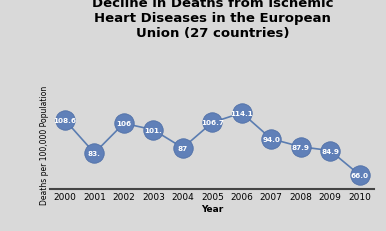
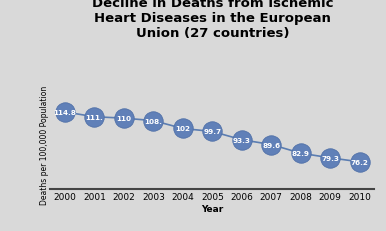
2000: 108.6 -> 114.8
2001: 83. -> 111.
2002: 106 -> 110
2003: 101. -> 108.
2004: 87 -> 102
2005: 106.7 -> 99.7
2006: 114.1 -> 93.3
2007: 94.0 -> 89.6
2008: 87.9 -> 82.9
2009: 84.9 -> 79.3
2010: 66.0 -> 76.2
